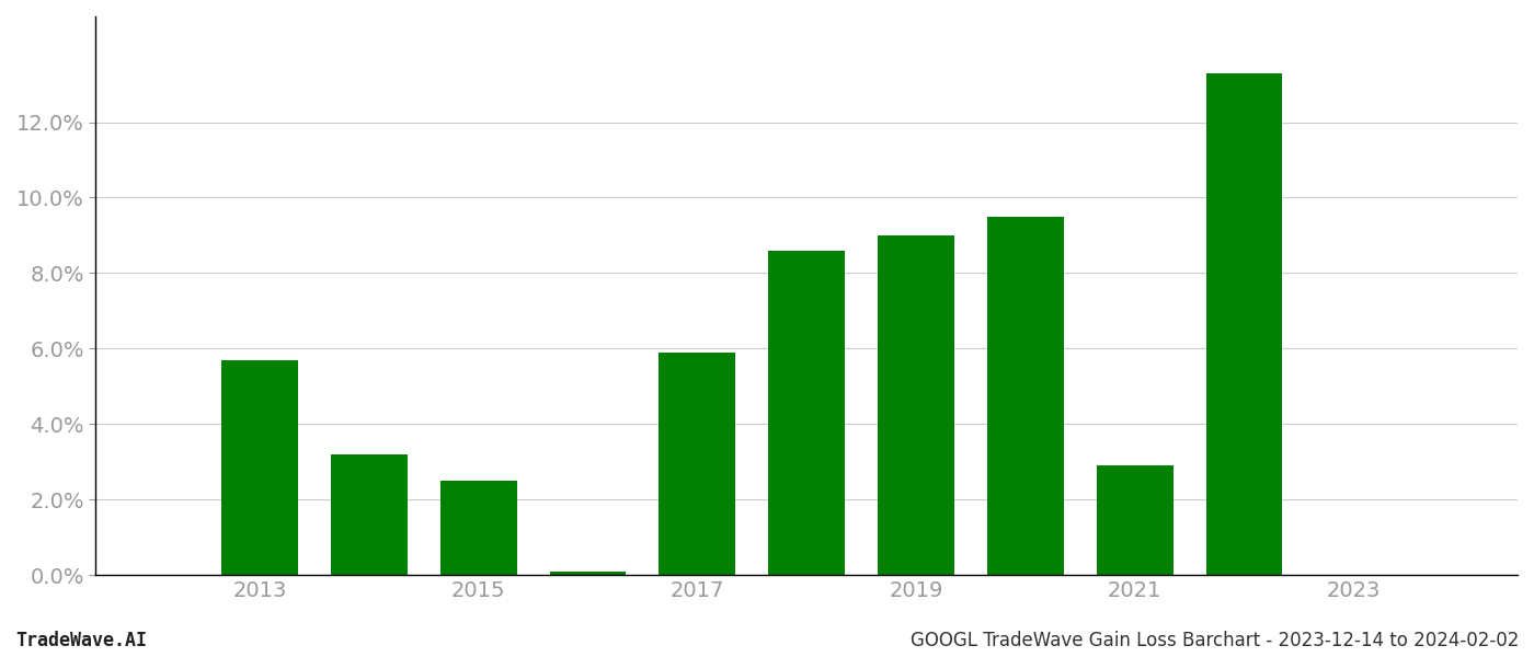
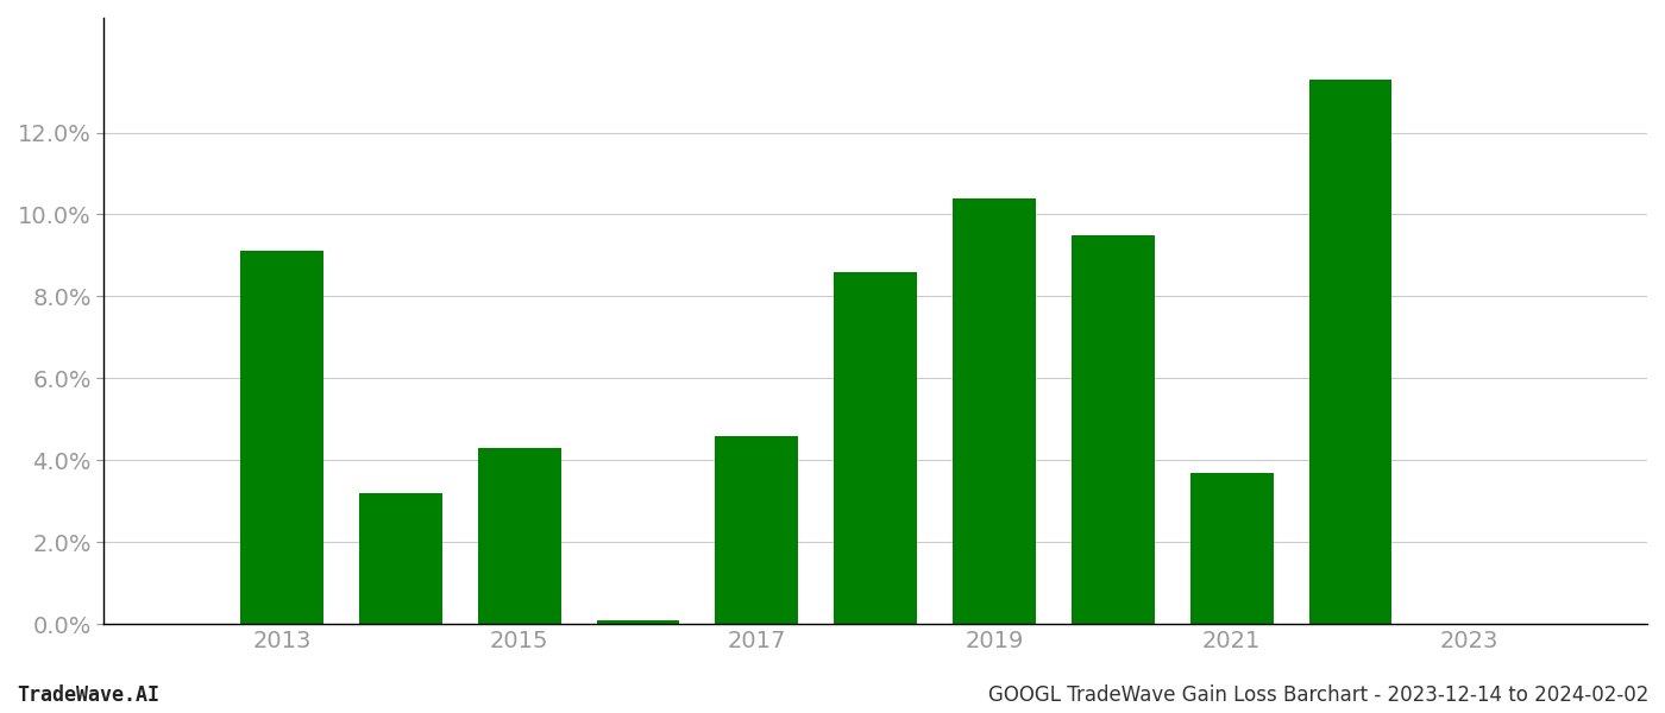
2013: 5.7% -> 9.1%
2015: 2.5% -> 4.3%
2017: 5.9% -> 4.6%
2019: 9.0% -> 10.4%
2021: 2.9% -> 3.7%
